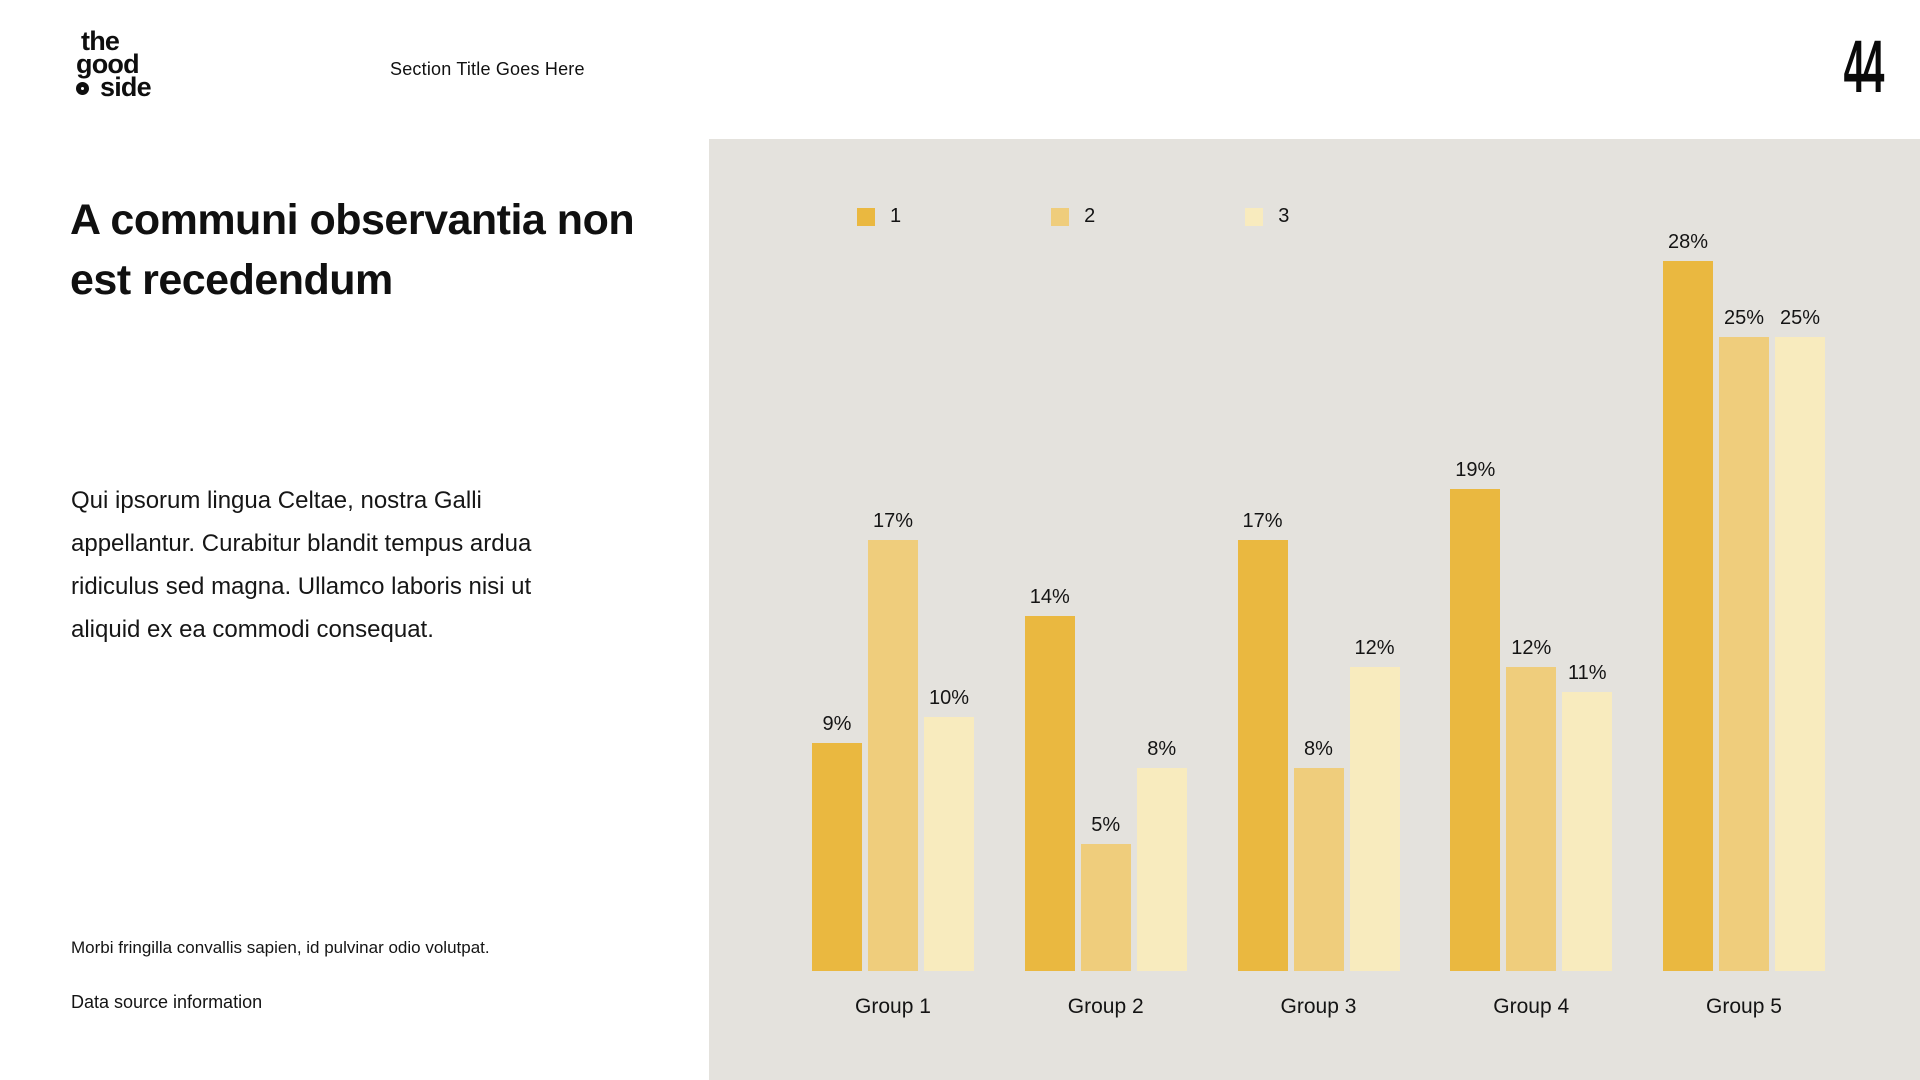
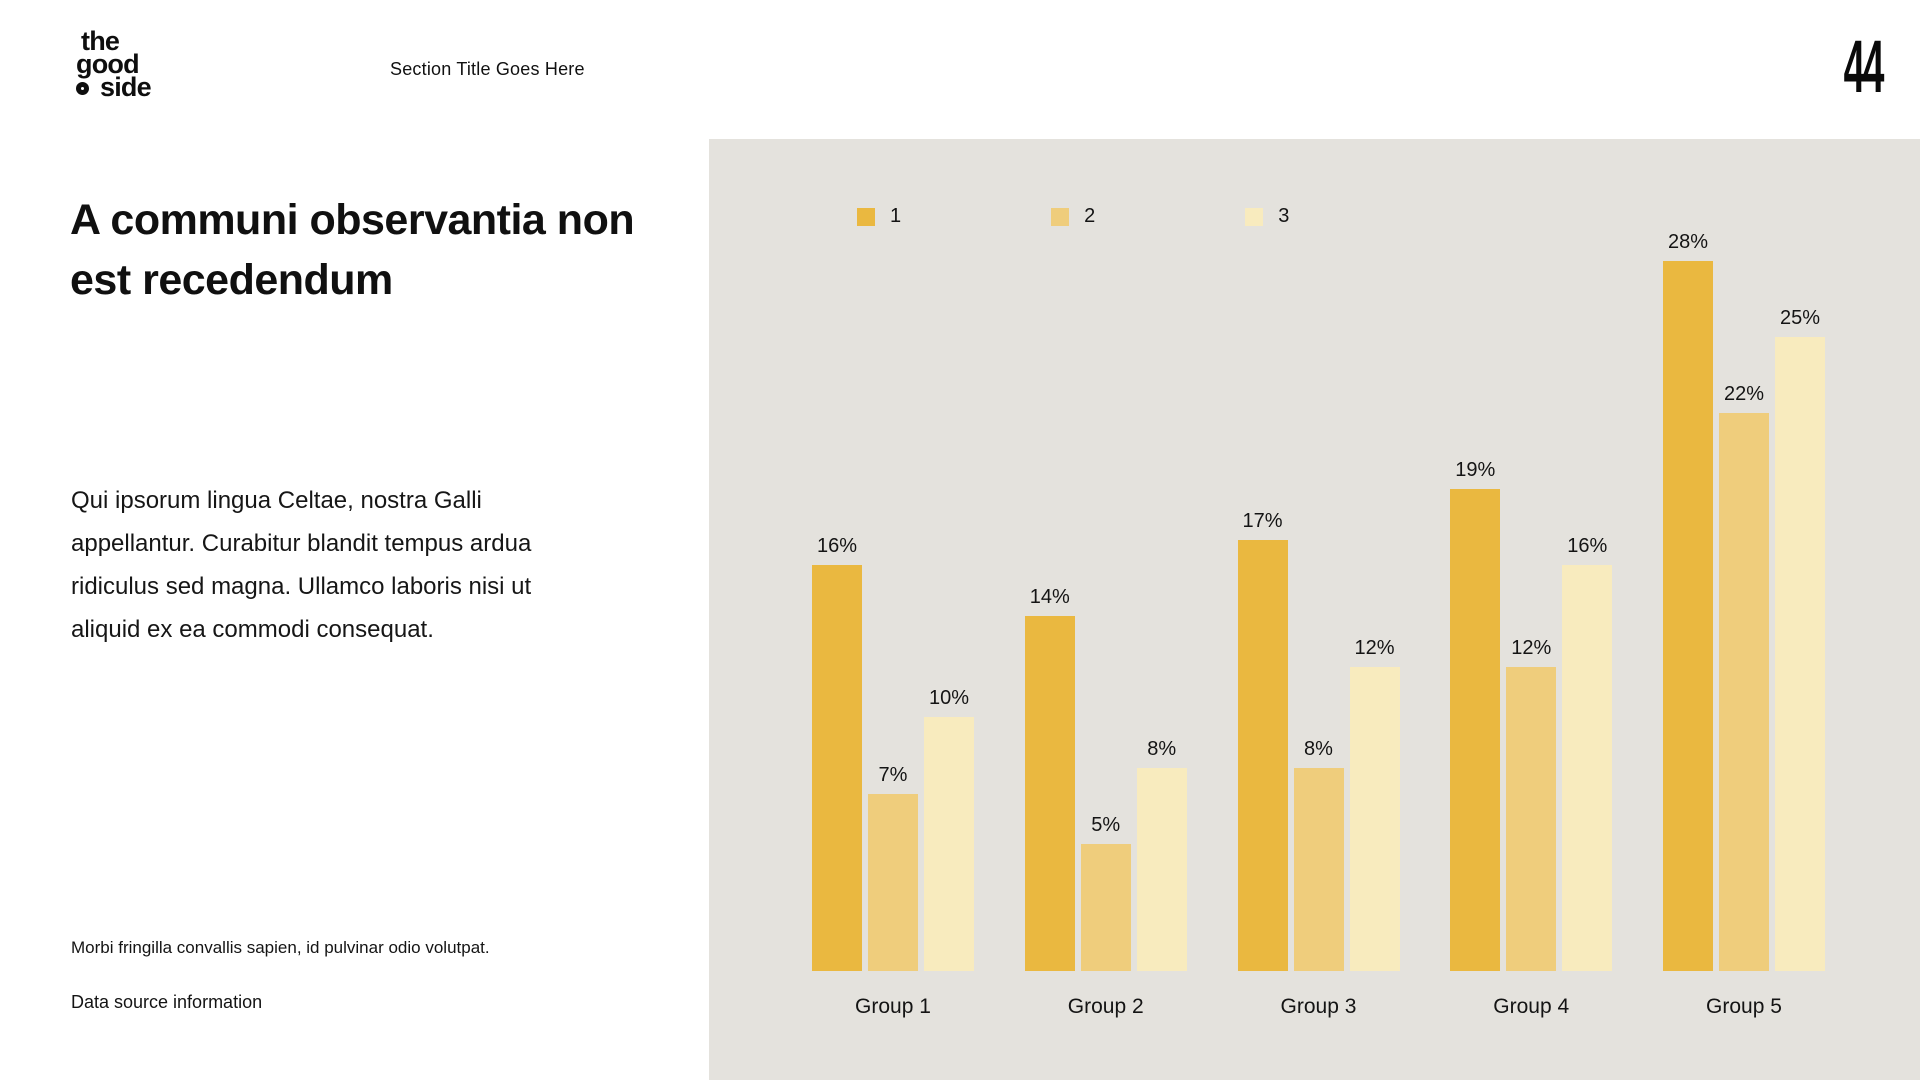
1/Group 1: 9% -> 16%
2/Group 1: 17% -> 7%
3/Group 4: 11% -> 16%
2/Group 5: 25% -> 22%
